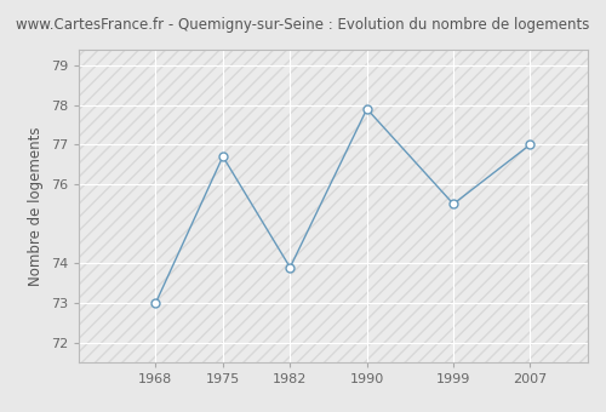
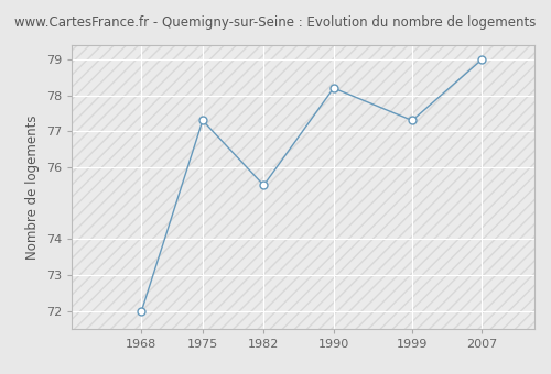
1968: 73.0 -> 72.0
1975: 76.7 -> 77.3
1982: 73.9 -> 75.5
1990: 77.9 -> 78.2
1999: 75.5 -> 77.3
2007: 77.0 -> 79.0
